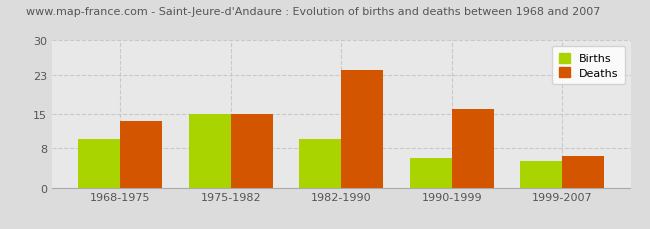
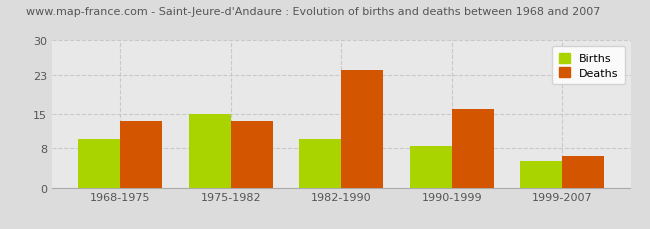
Deaths/1975-1982: 15.0 -> 13.5
Births/1990-1999: 6.0 -> 8.5
